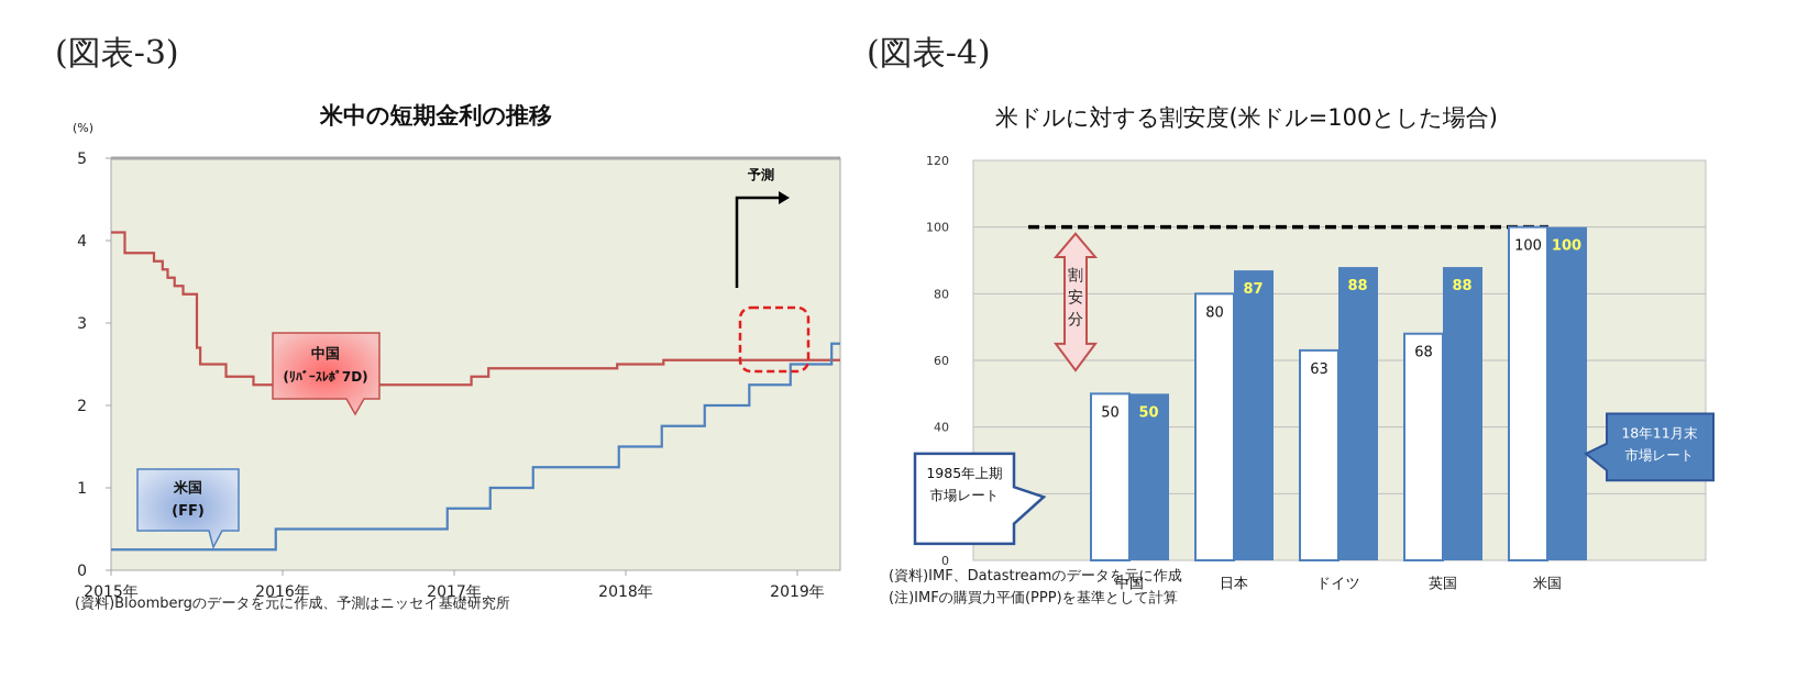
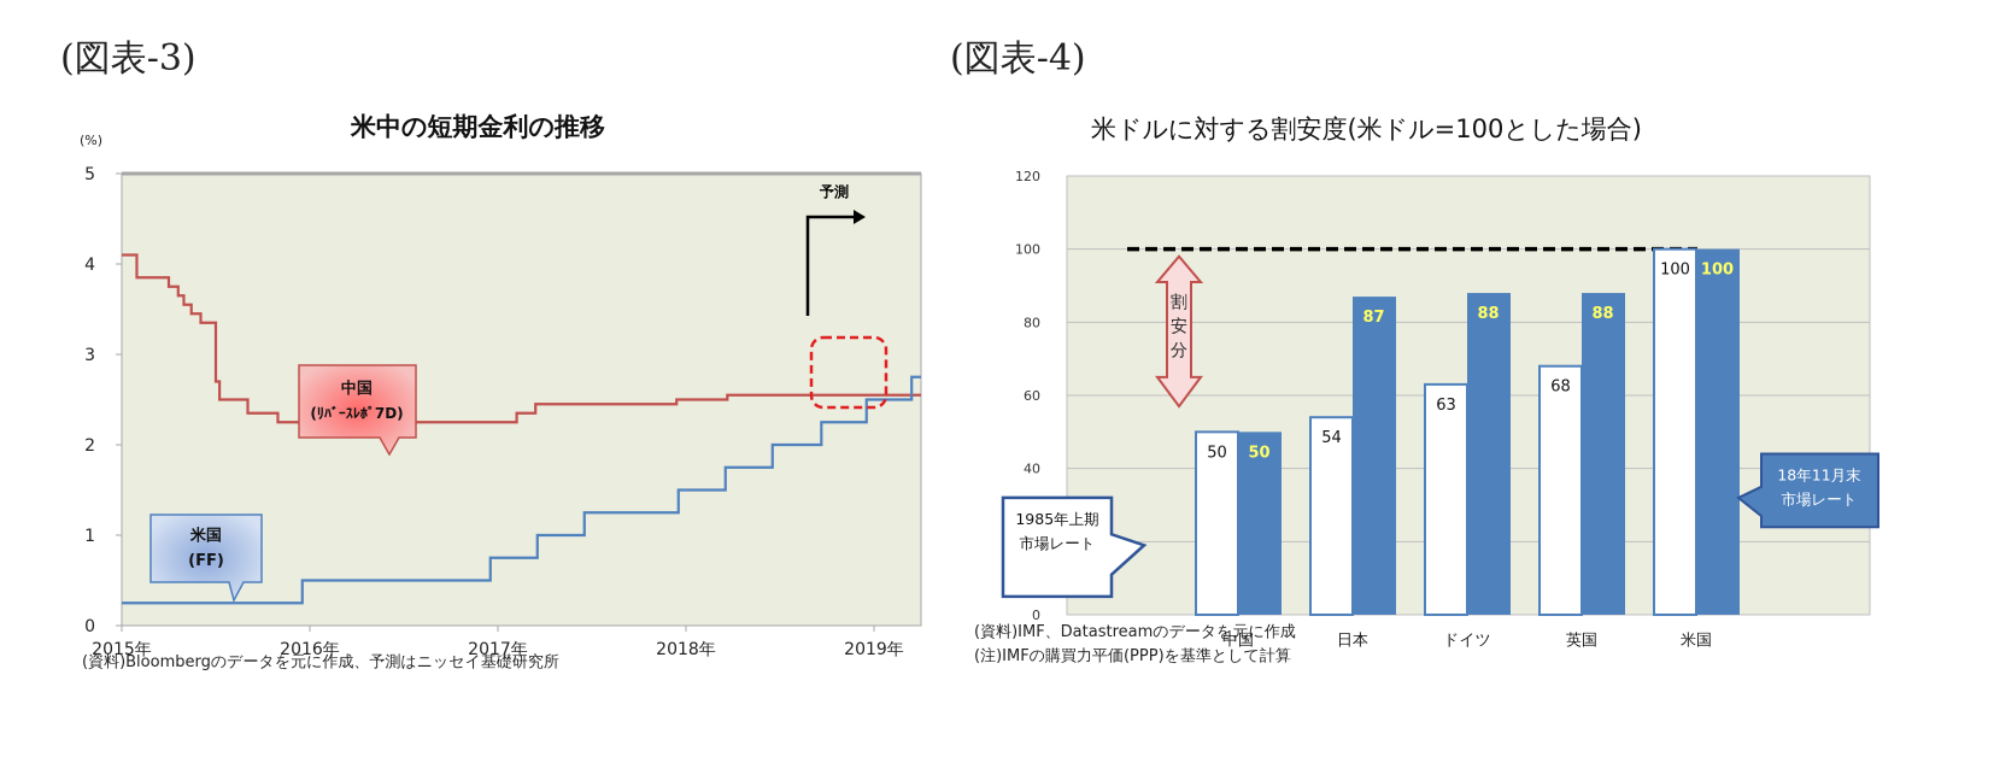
米ドルに対する割安度(米ドル=100とした場合)/1985年上期 市場レート/日本: 80 -> 54
